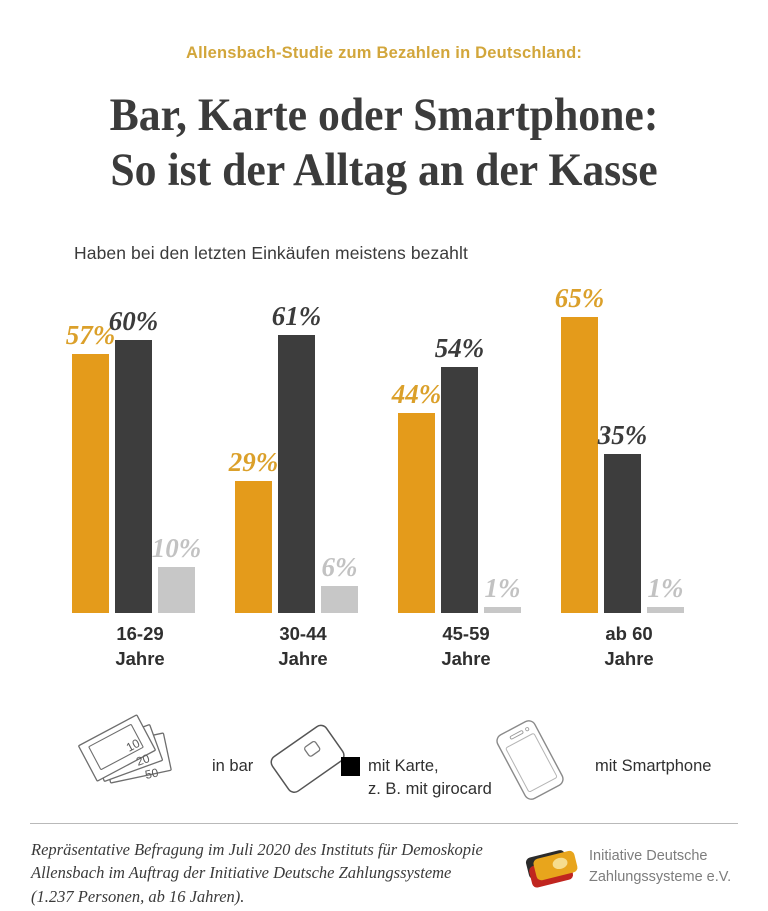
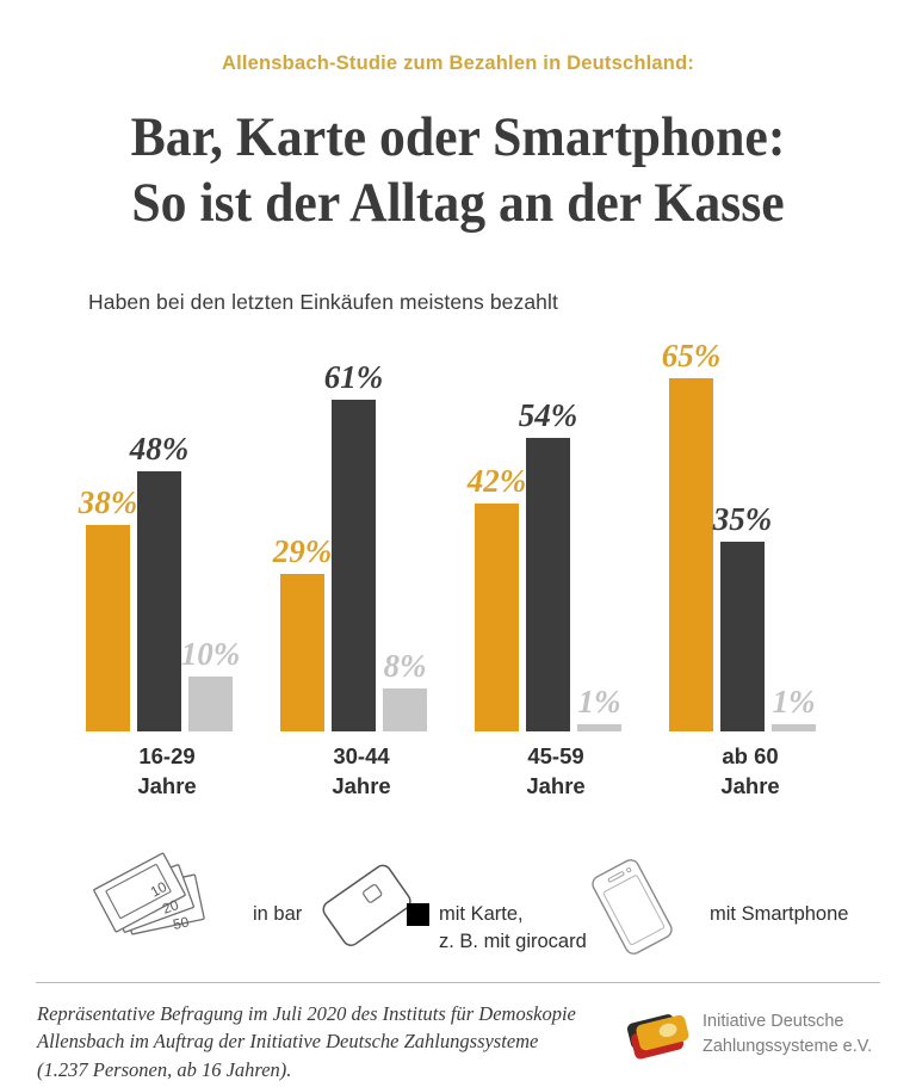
in bar/16-29 Jahre: 57% -> 38%
mit Karte, z. B. mit girocard/16-29 Jahre: 60% -> 48%
mit Smartphone/30-44 Jahre: 6% -> 8%
in bar/45-59 Jahre: 44% -> 42%
